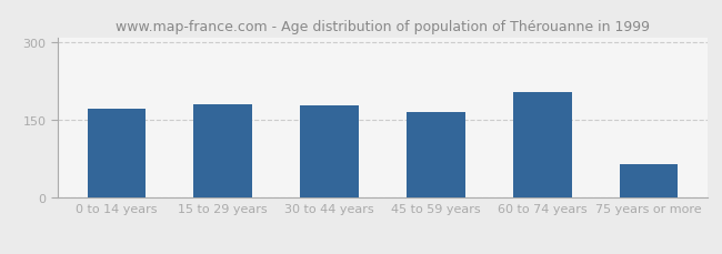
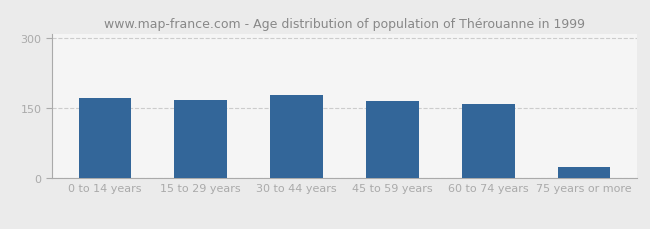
15 to 29 years: 180 -> 167
60 to 74 years: 205 -> 159
75 years or more: 65 -> 25
